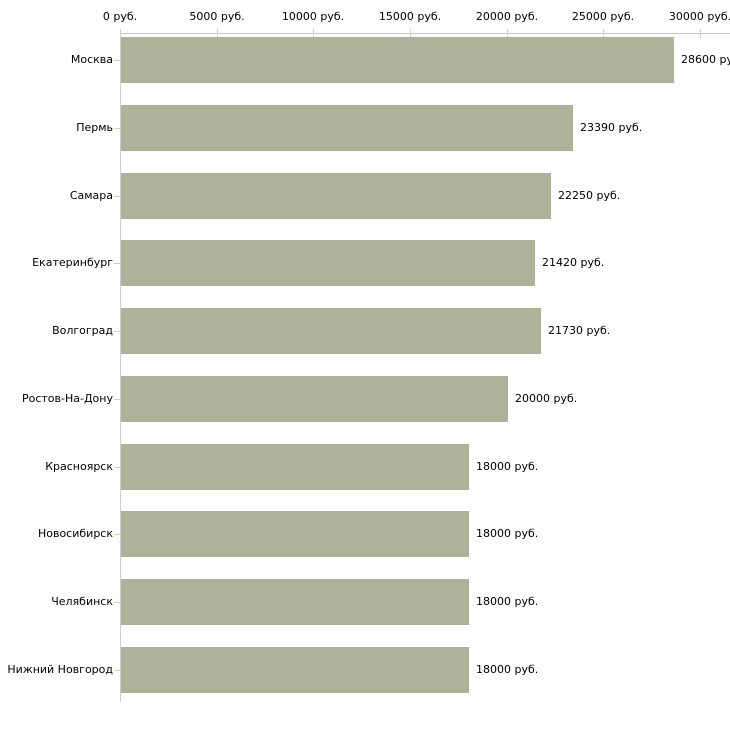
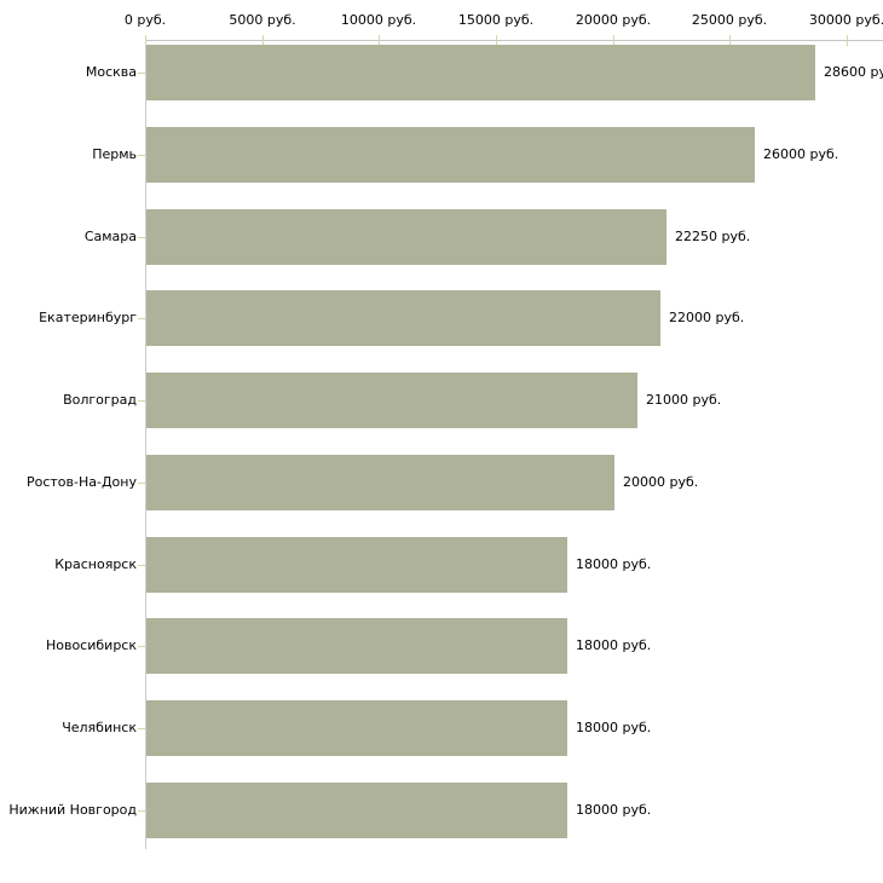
Пермь: 23390 -> 26000
Екатеринбург: 21420 -> 22000
Волгоград: 21730 -> 21000
